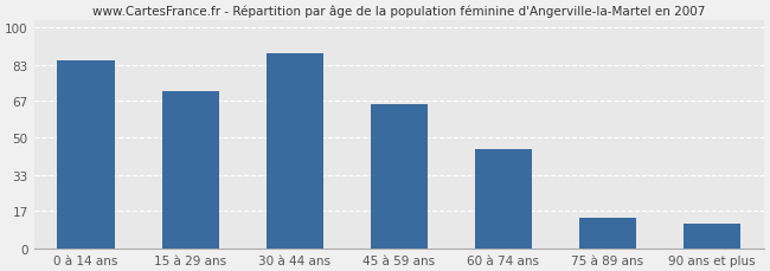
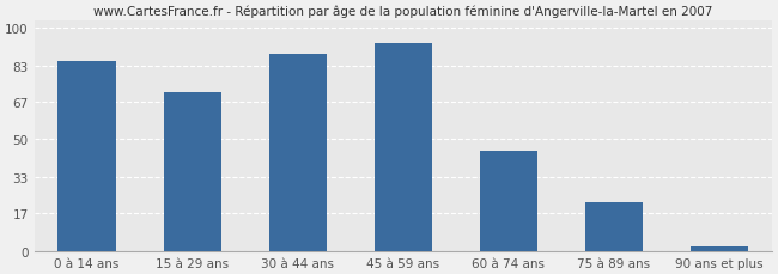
45 à 59 ans: 65 -> 93
75 à 89 ans: 14 -> 22
90 ans et plus: 11 -> 2
